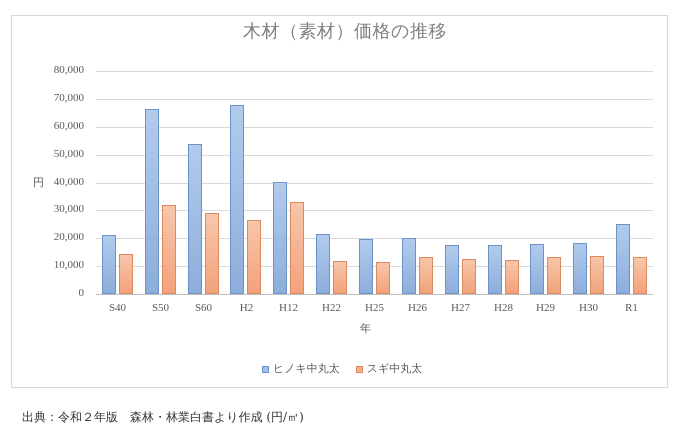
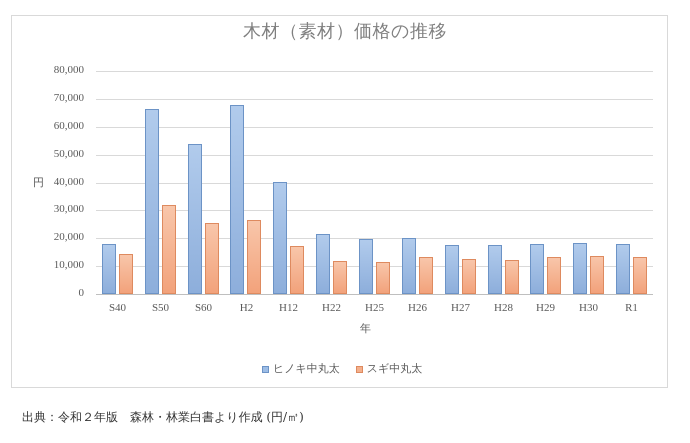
ヒノキ中丸太/S40: 21000 -> 18000
スギ中丸太/S60: 29000 -> 25000
スギ中丸太/H12: 33000 -> 17000
ヒノキ中丸太/R1: 25000 -> 18000
